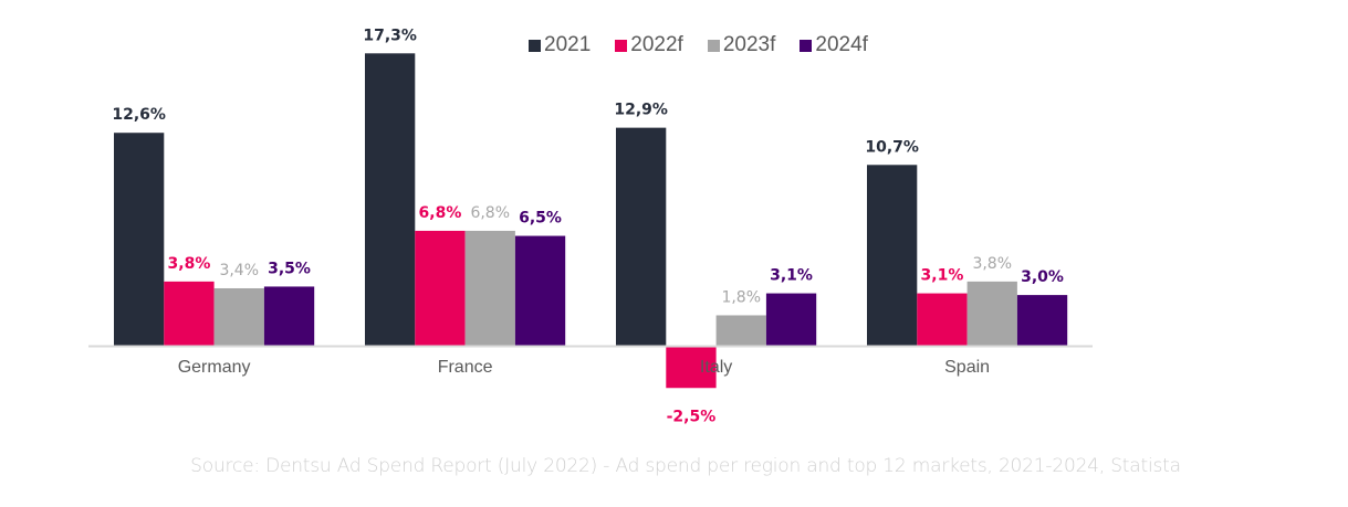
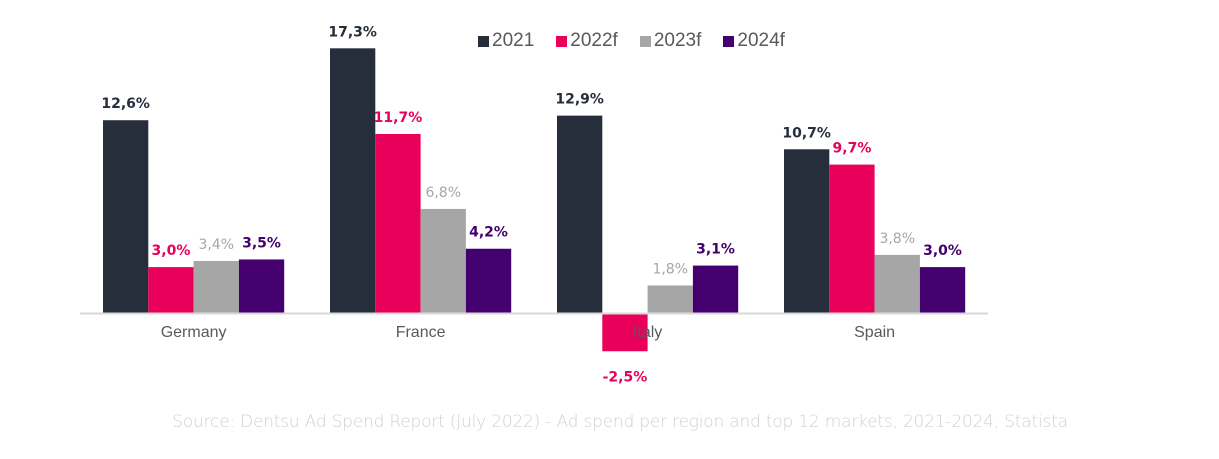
2022f/Germany: 3,8% -> 3,0%
2022f/France: 6,8% -> 11,7%
2024f/France: 6,5% -> 4,2%
2022f/Spain: 3,1% -> 9,7%
